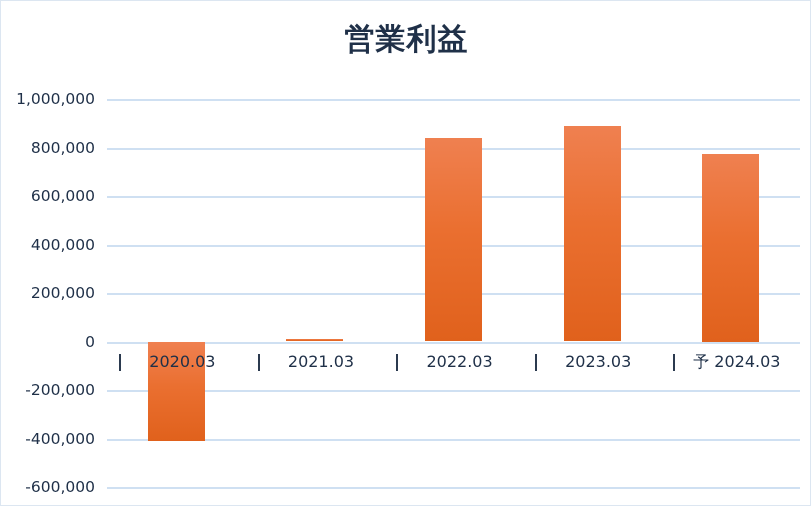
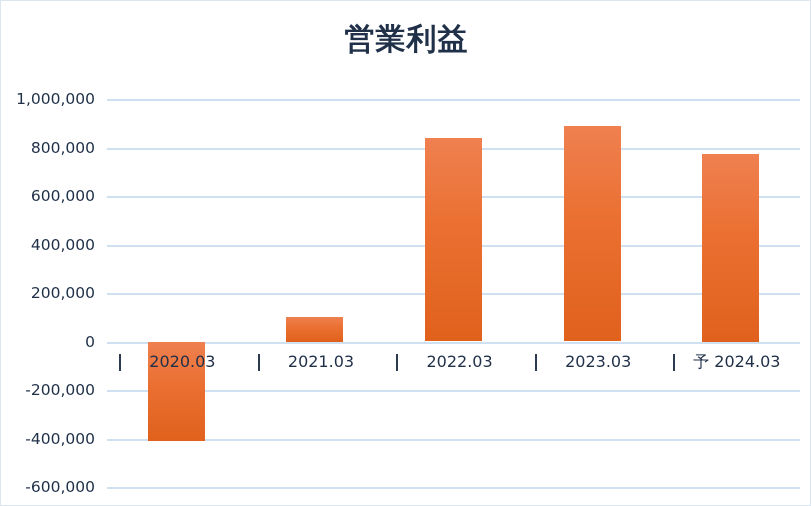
2021.03: 10000 -> 100000
